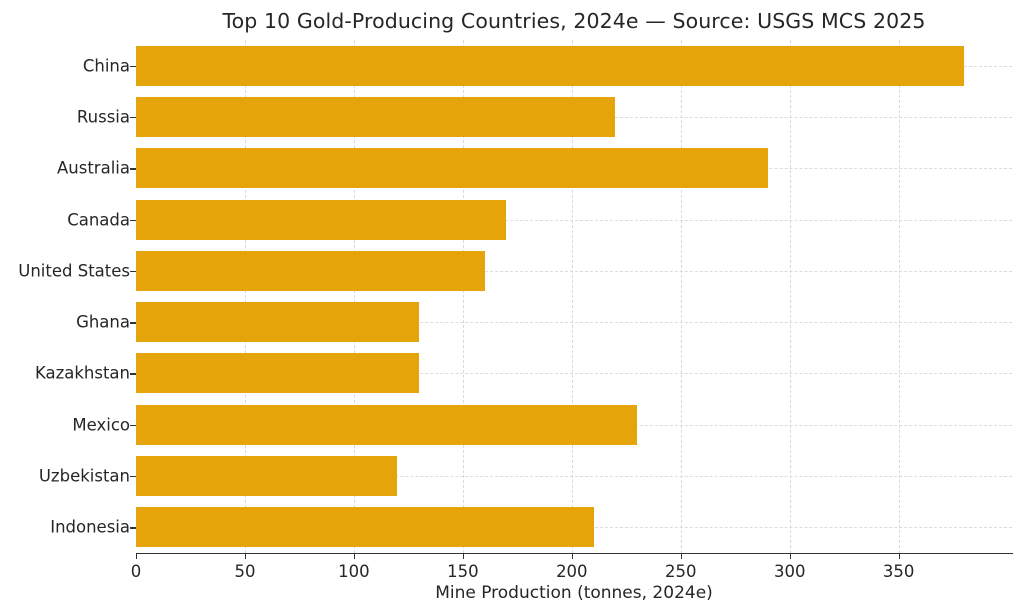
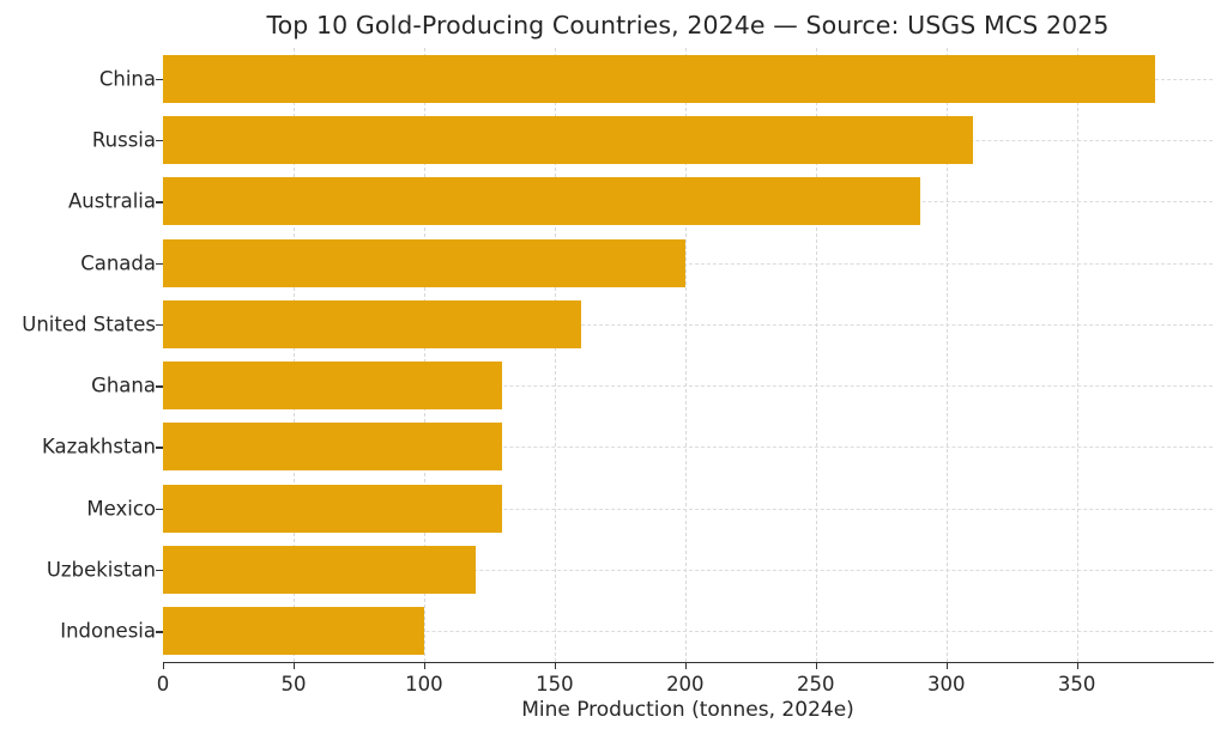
Russia: 220 -> 310
Canada: 170 -> 200
Mexico: 230 -> 130
Indonesia: 210 -> 100
